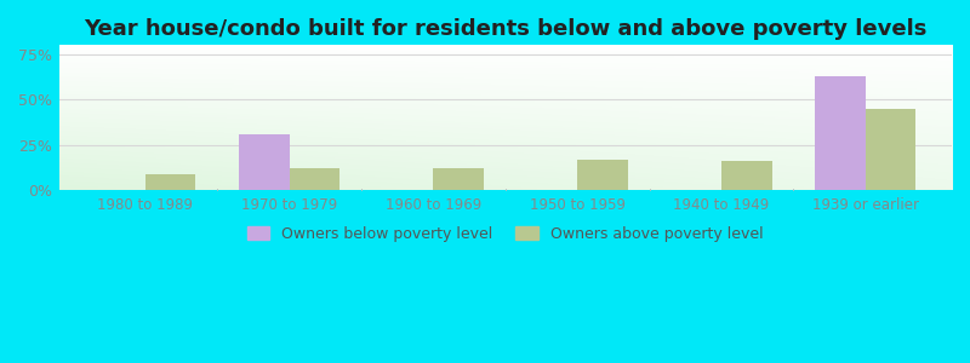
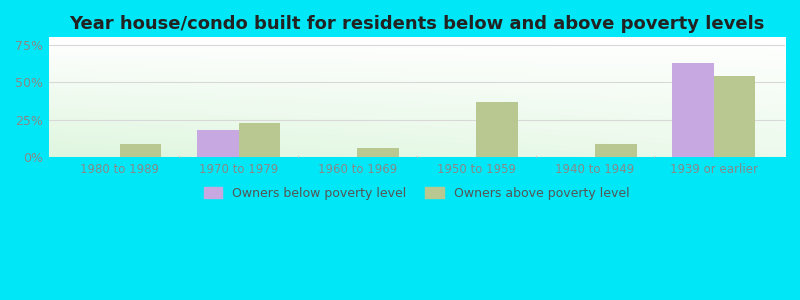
Owners below poverty level/1970 to 1979: 31% -> 18%
Owners above poverty level/1970 to 1979: 12% -> 23%
Owners above poverty level/1960 to 1969: 12% -> 6%
Owners above poverty level/1950 to 1959: 17% -> 37%
Owners above poverty level/1940 to 1949: 16% -> 9%
Owners above poverty level/1939 or earlier: 45% -> 54%
